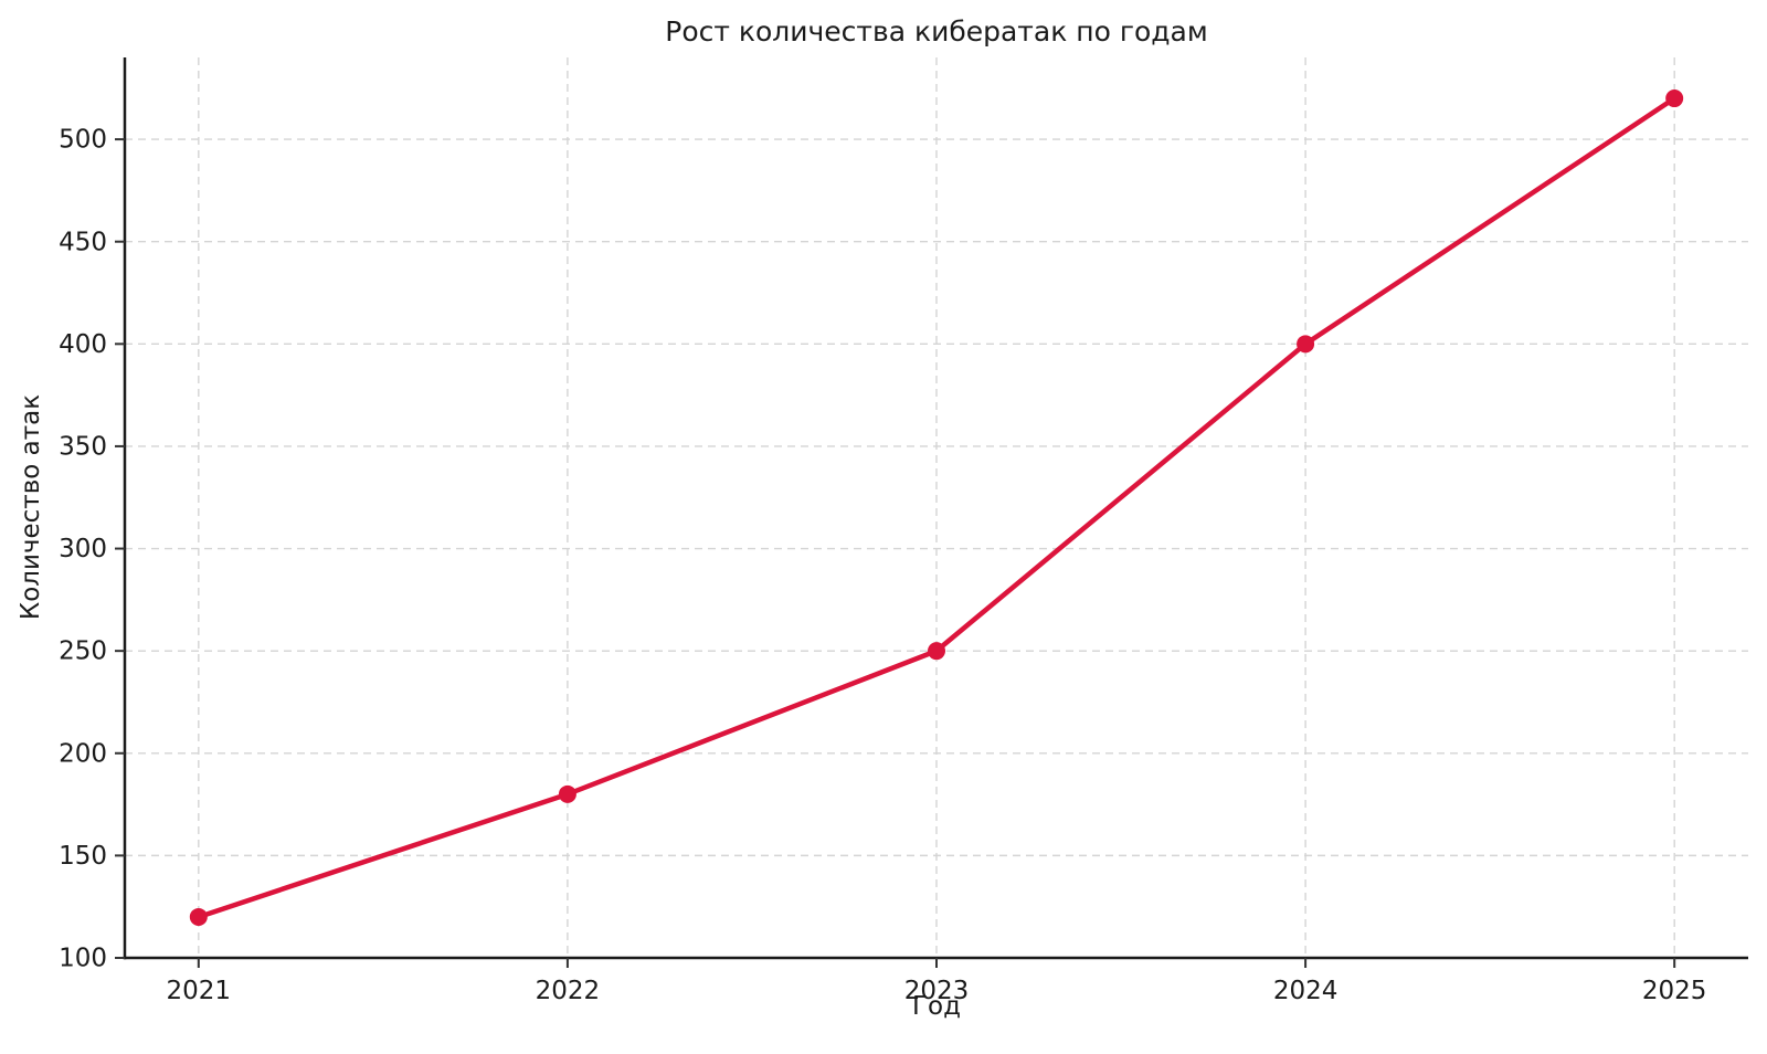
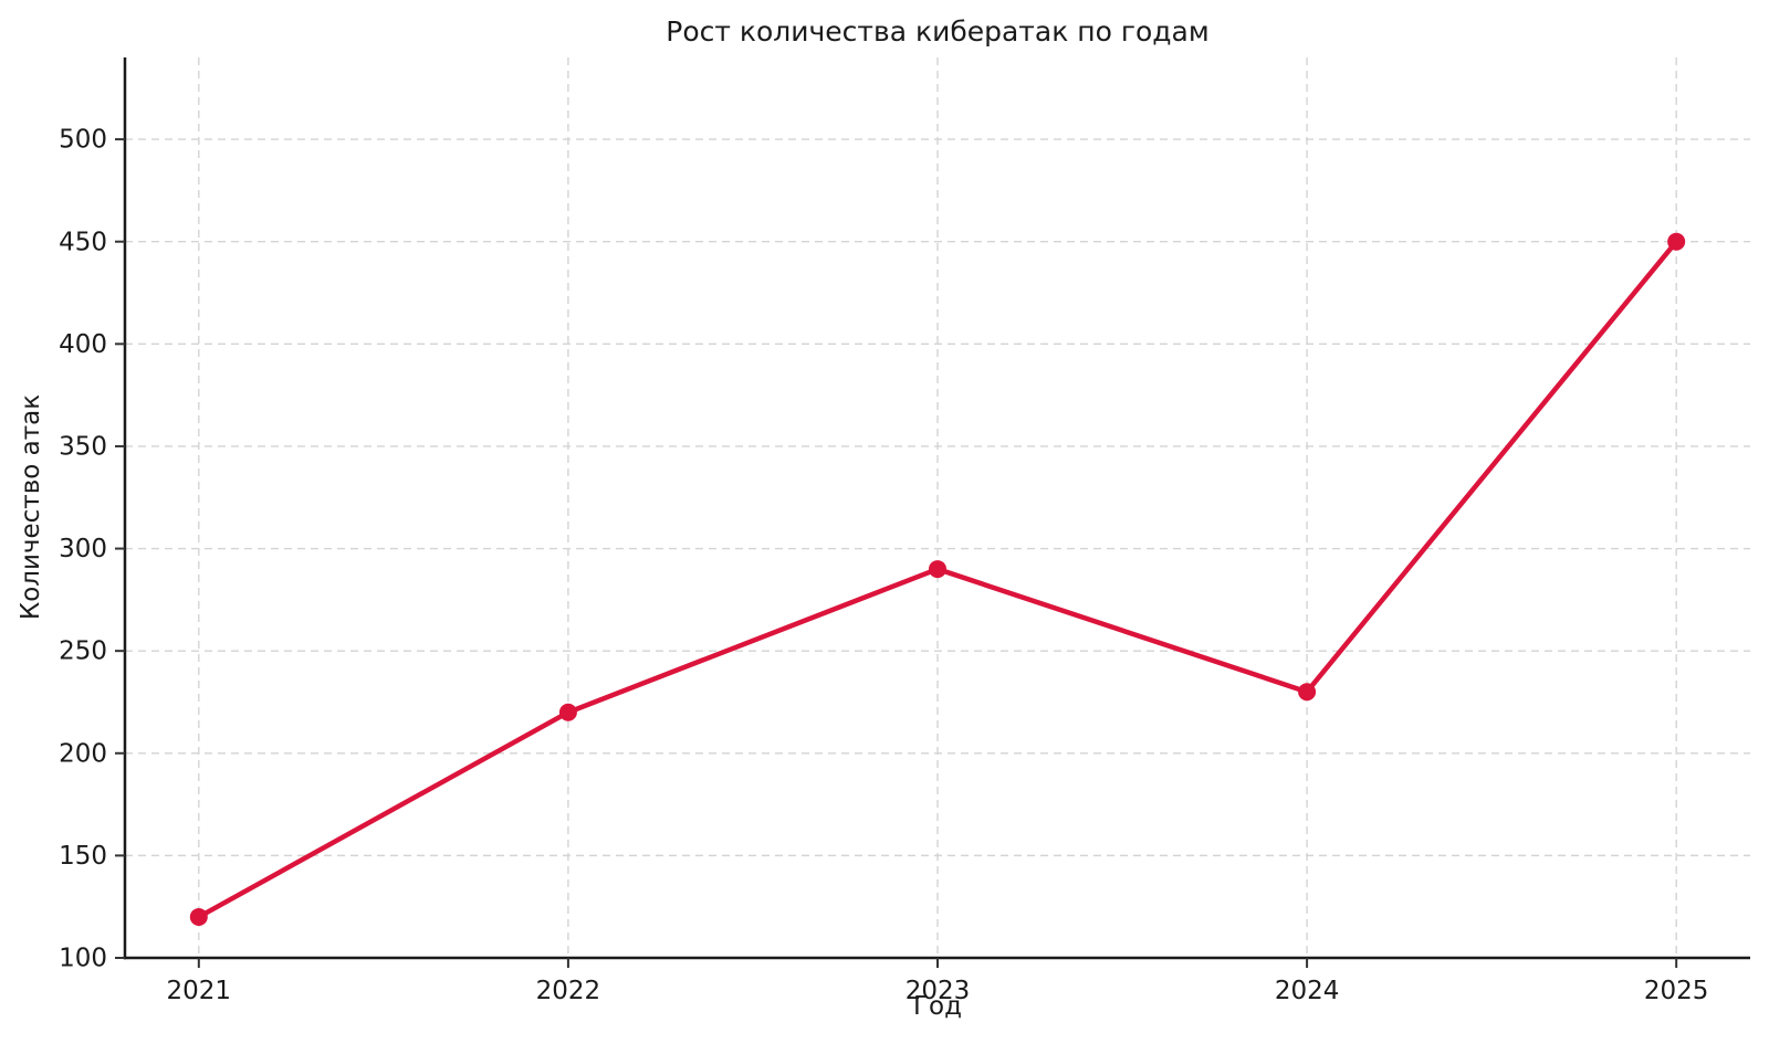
2022: 180 -> 220
2023: 250 -> 290
2024: 400 -> 230
2025: 520 -> 450
